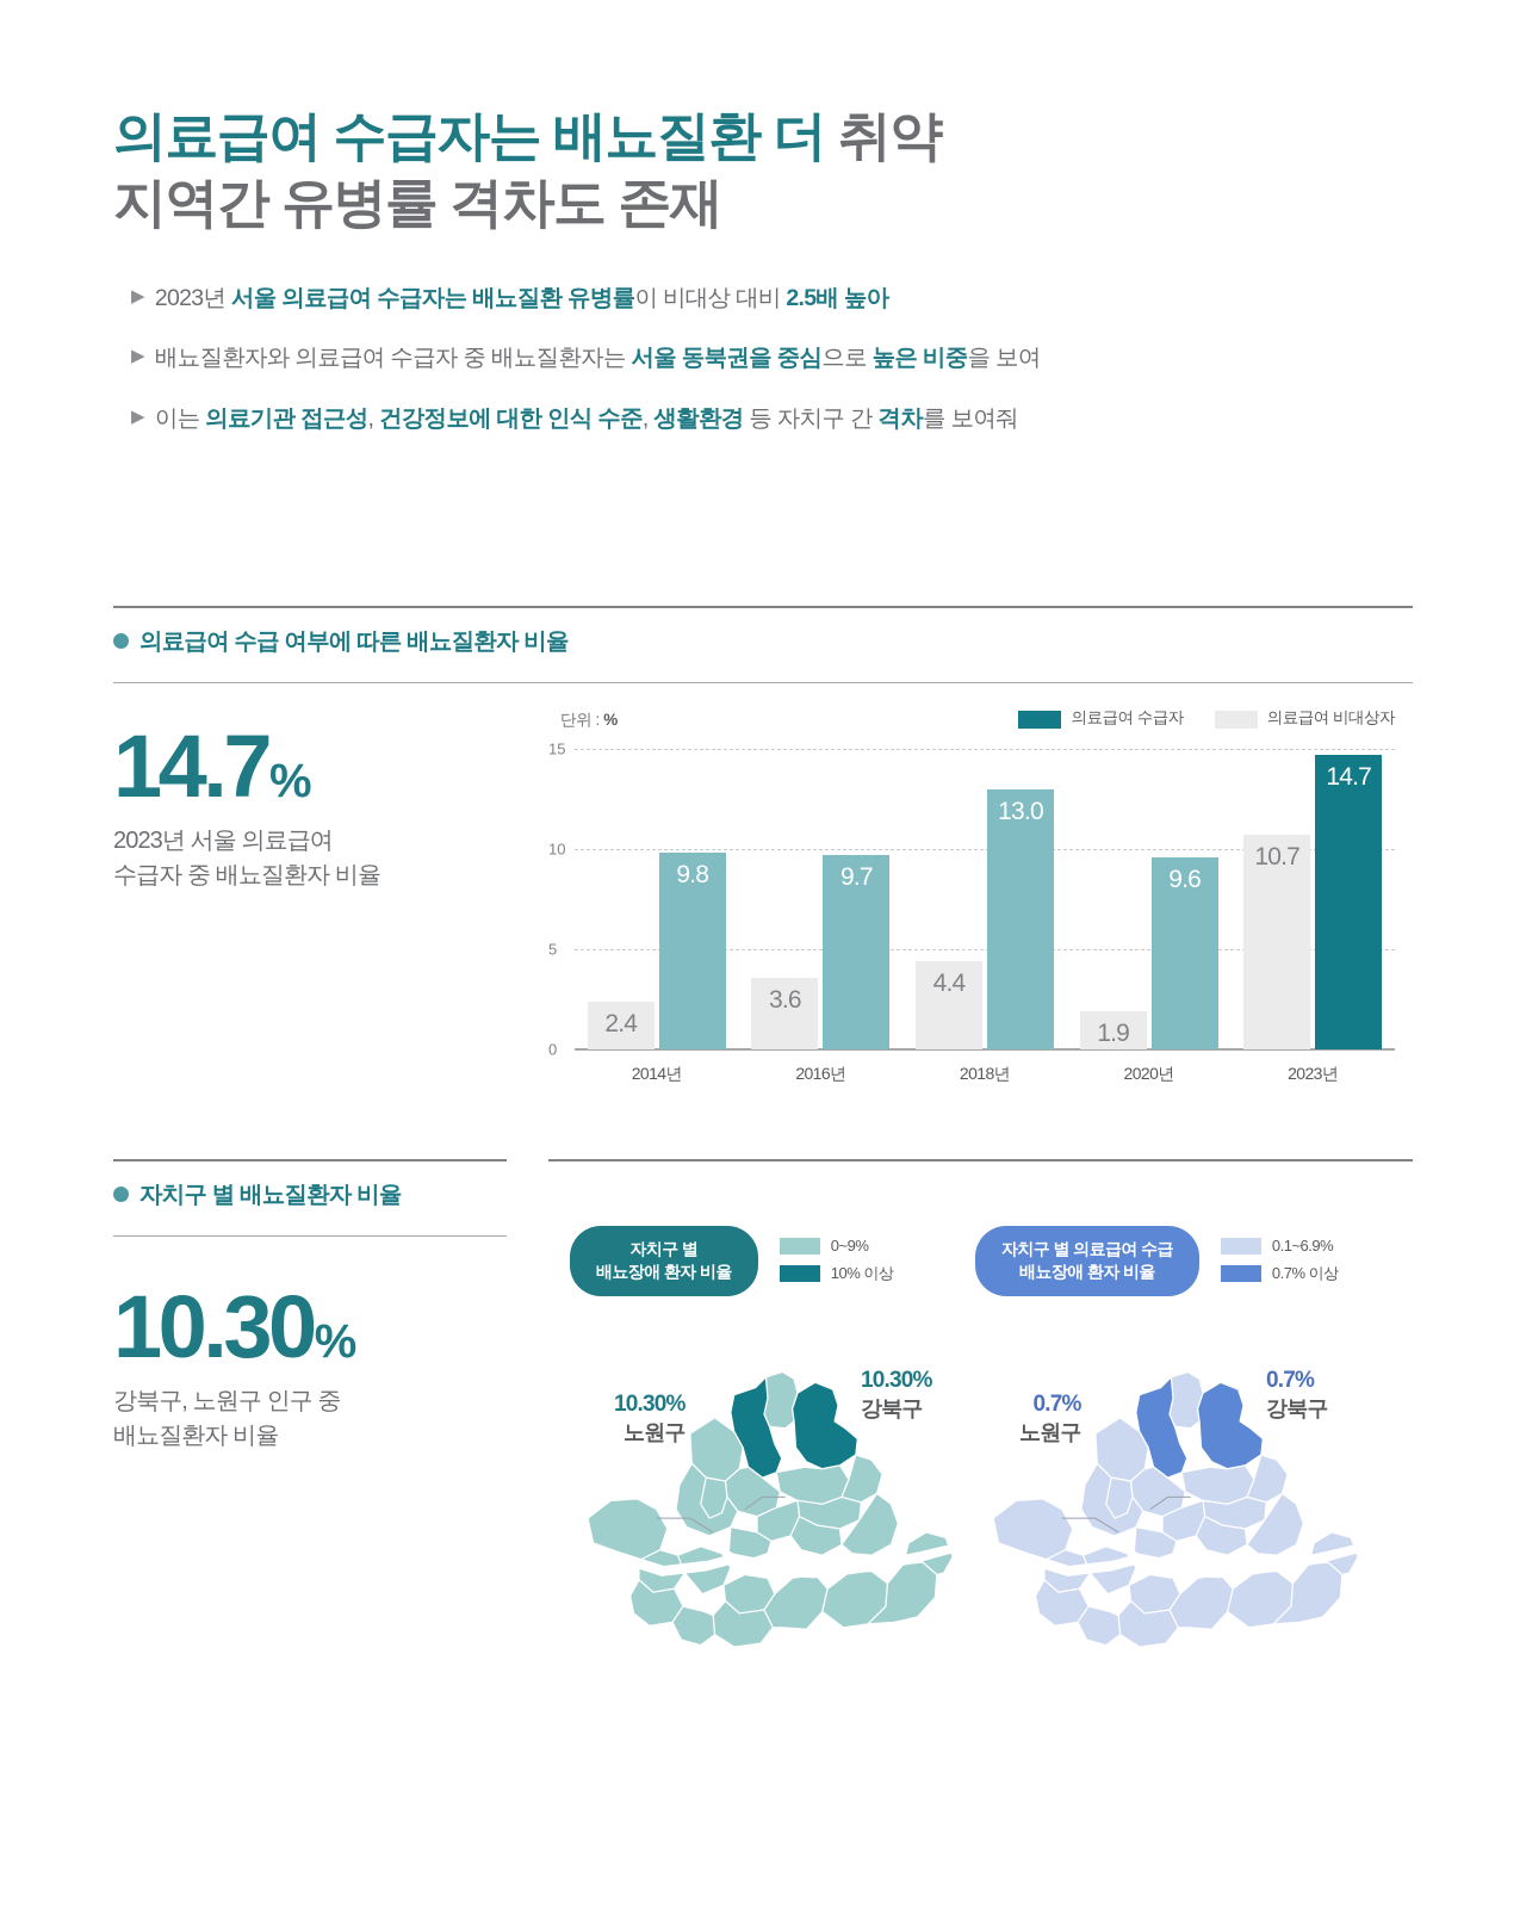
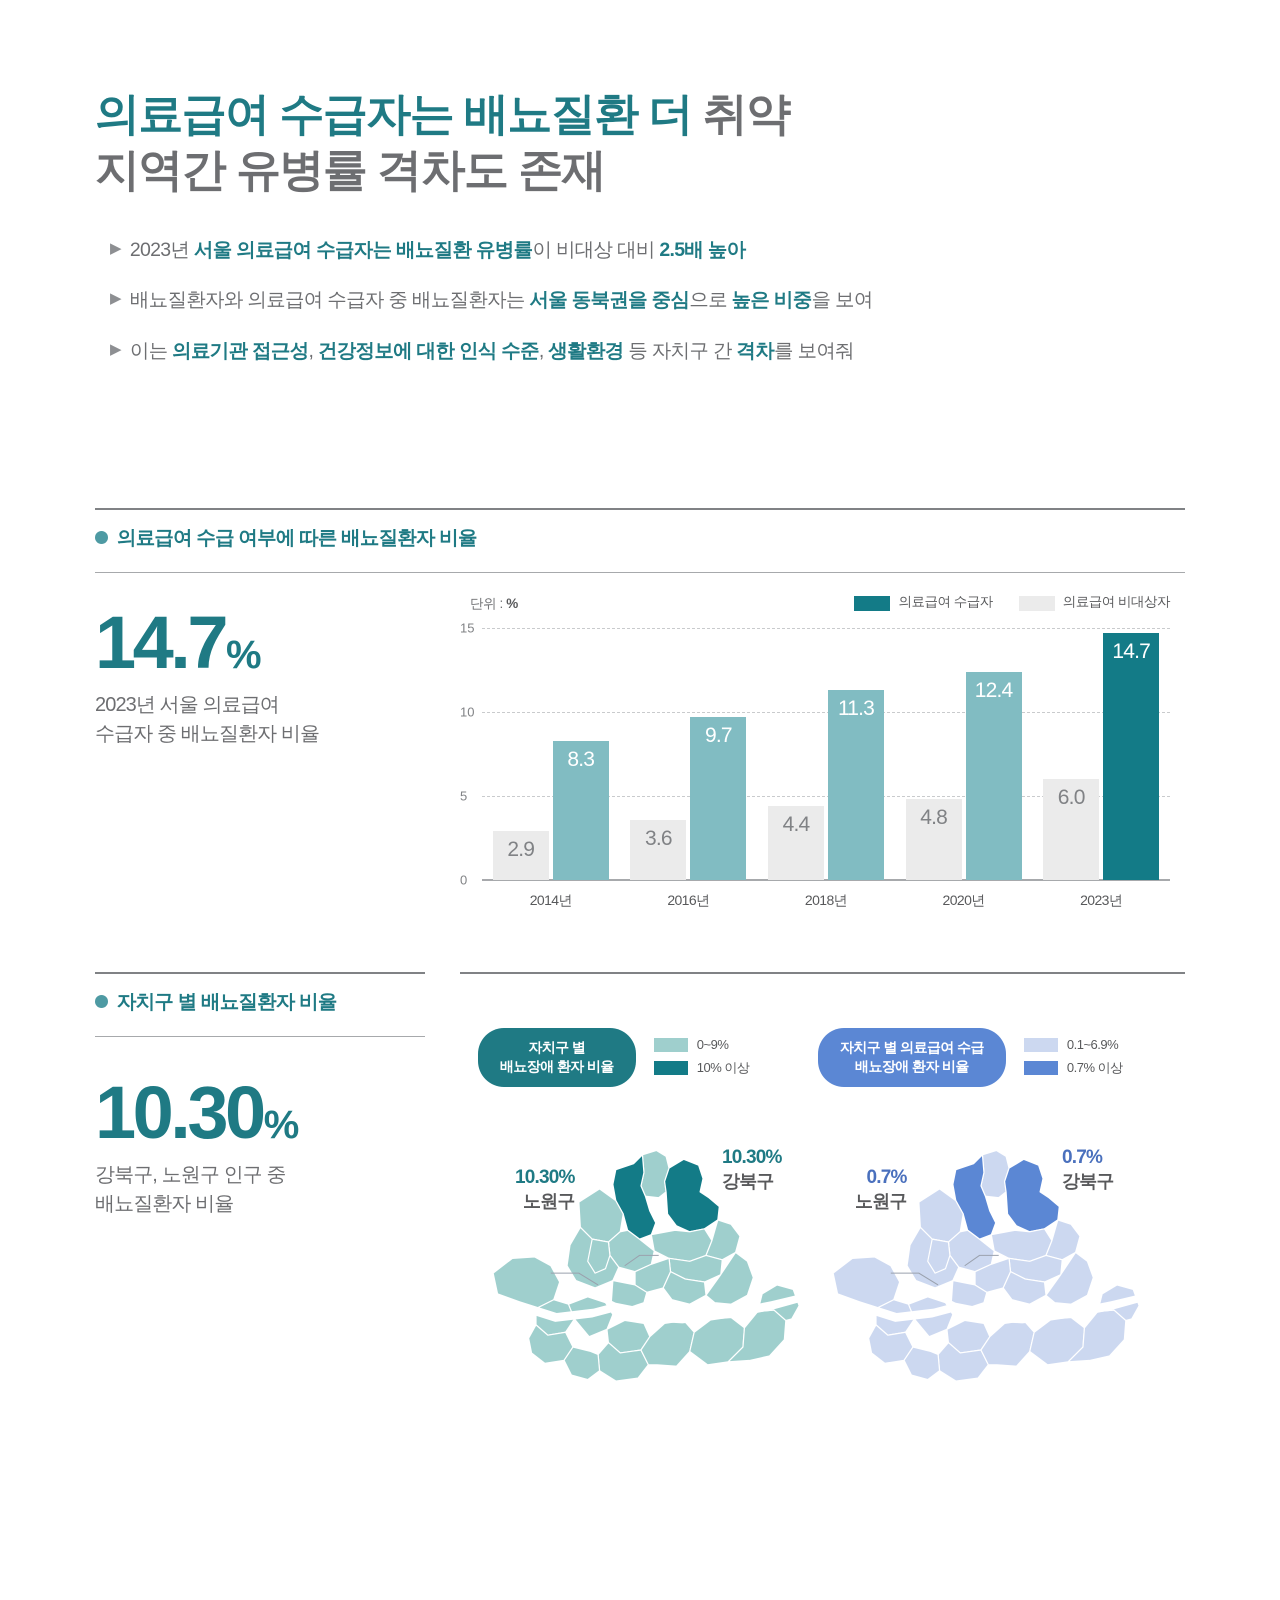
의료급여 비대상자/2014년: 2.4 -> 2.9
의료급여 수급자/2014년: 9.8 -> 8.3
의료급여 수급자/2018년: 13.0 -> 11.3
의료급여 비대상자/2020년: 1.9 -> 4.8
의료급여 수급자/2020년: 9.6 -> 12.4
의료급여 비대상자/2023년: 10.7 -> 6.0
